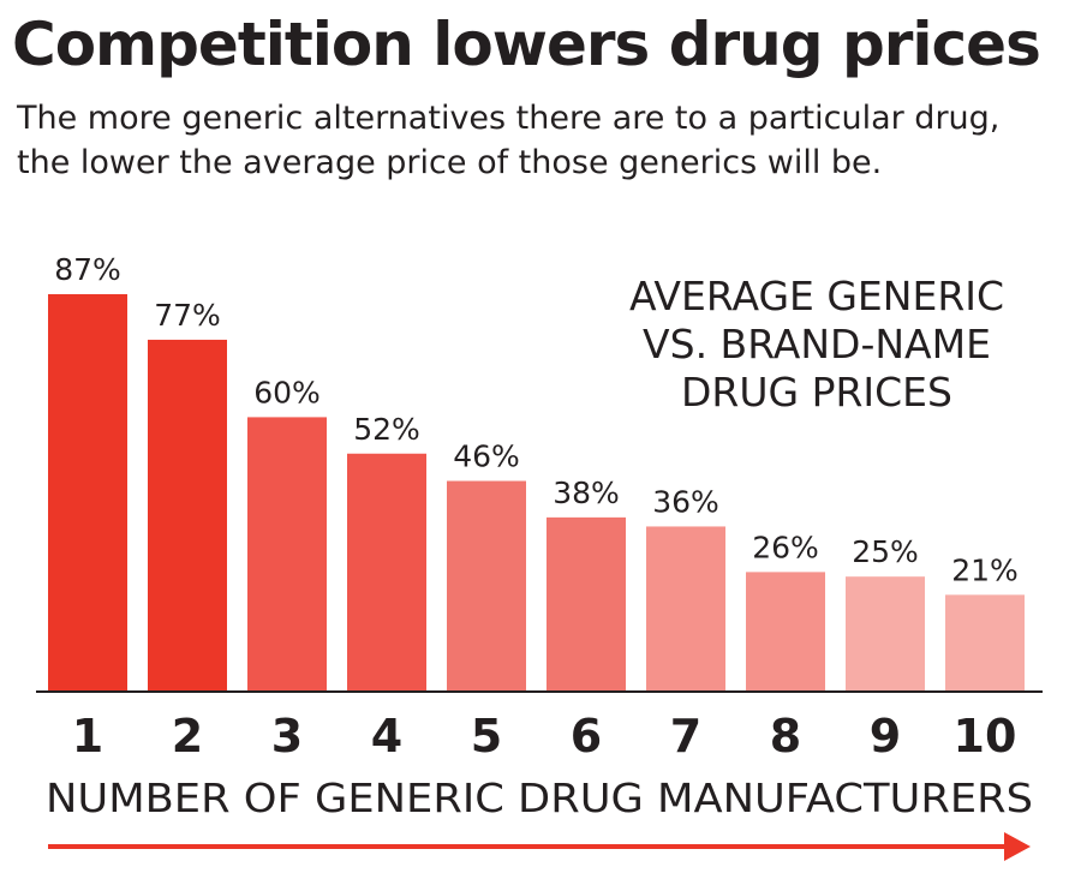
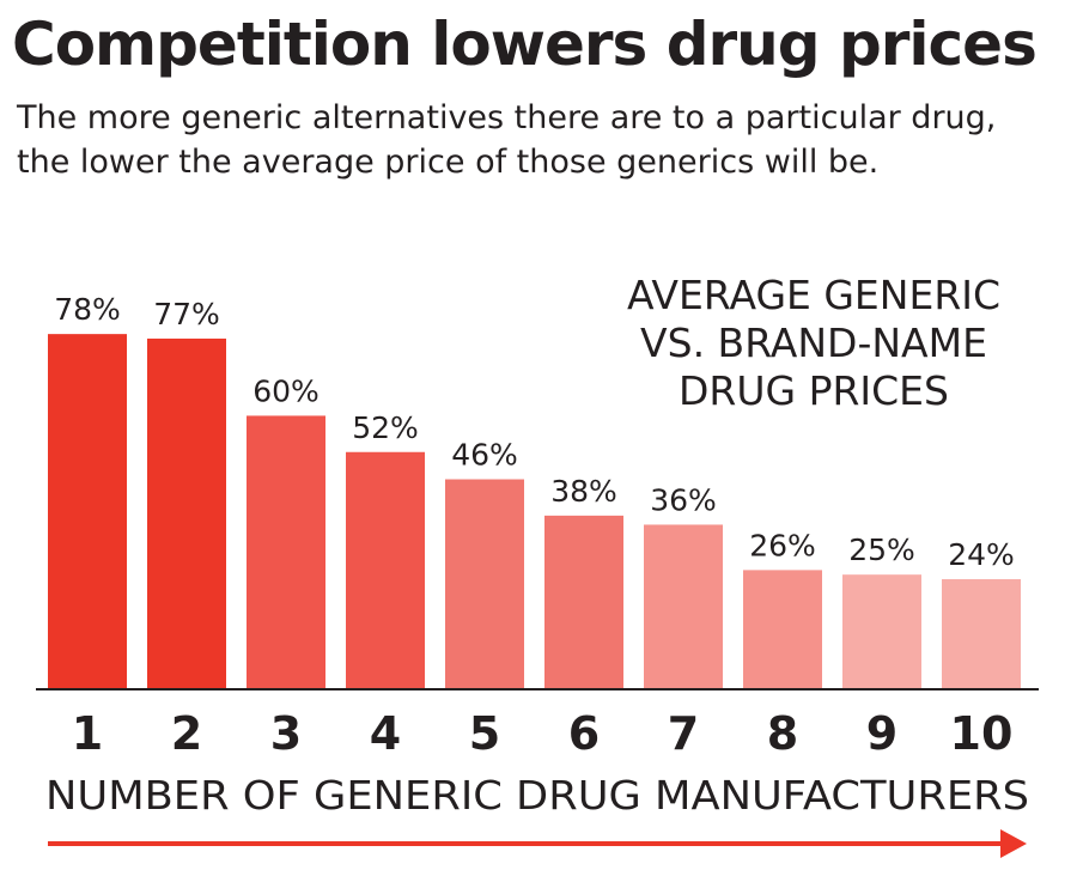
1: 87% -> 78%
10: 21% -> 24%
